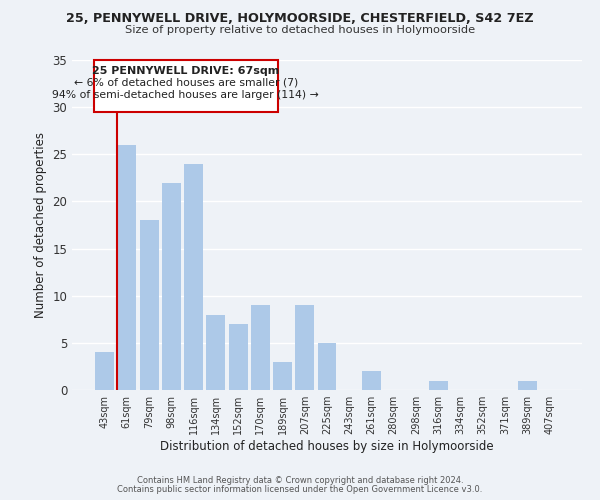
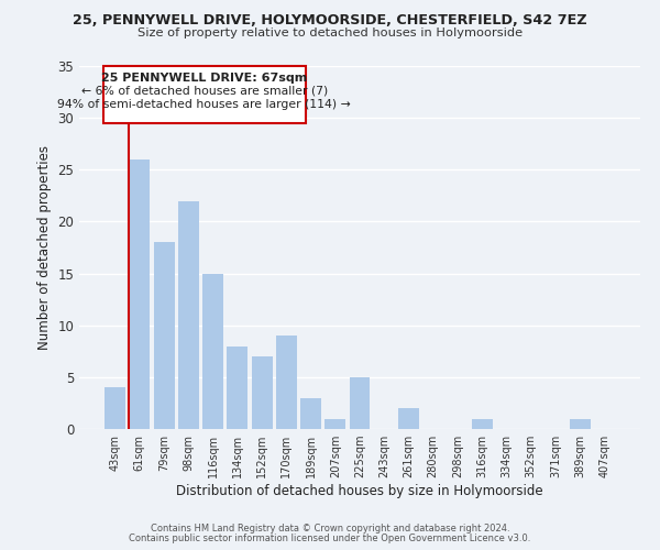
116sqm: 24 -> 15
207sqm: 9 -> 1
